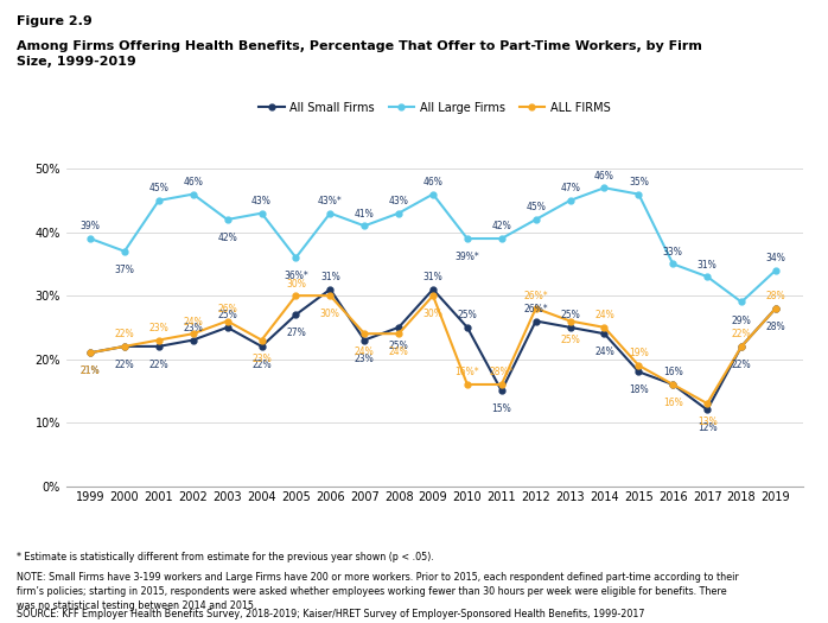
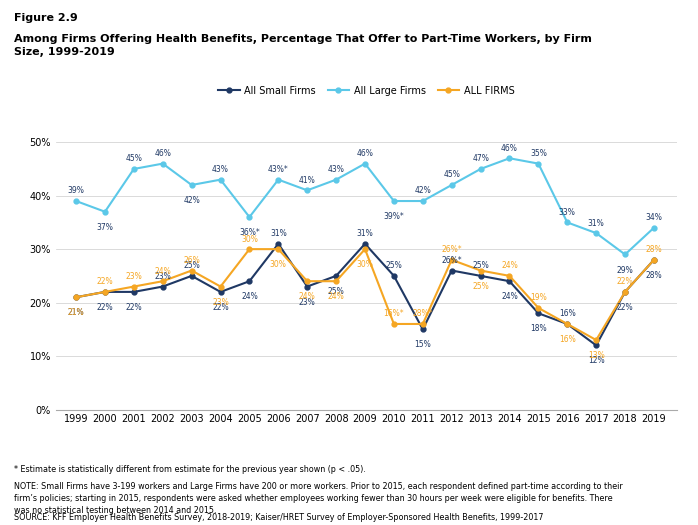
All Small Firms/2005: 27% -> 24%
